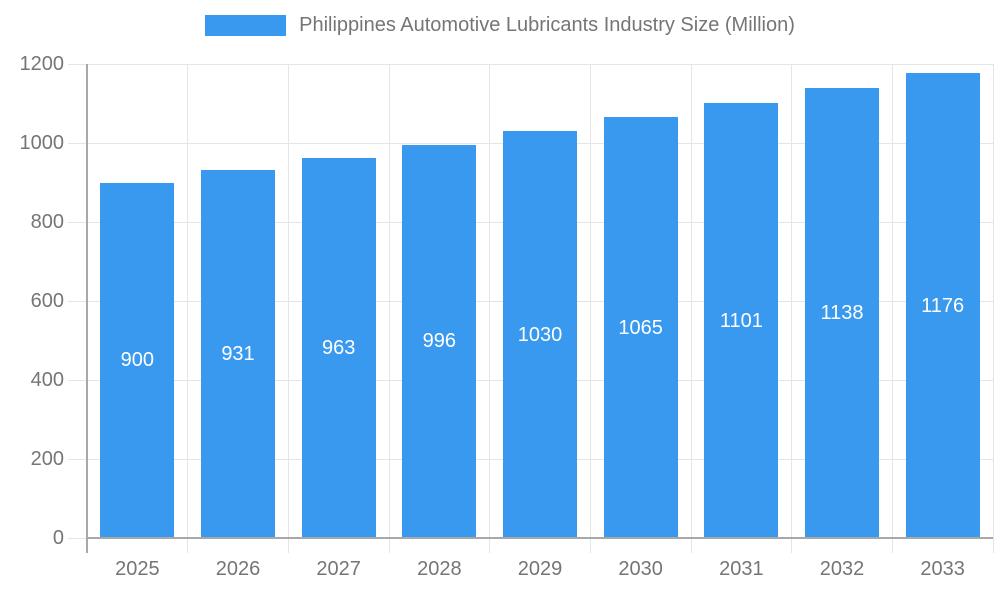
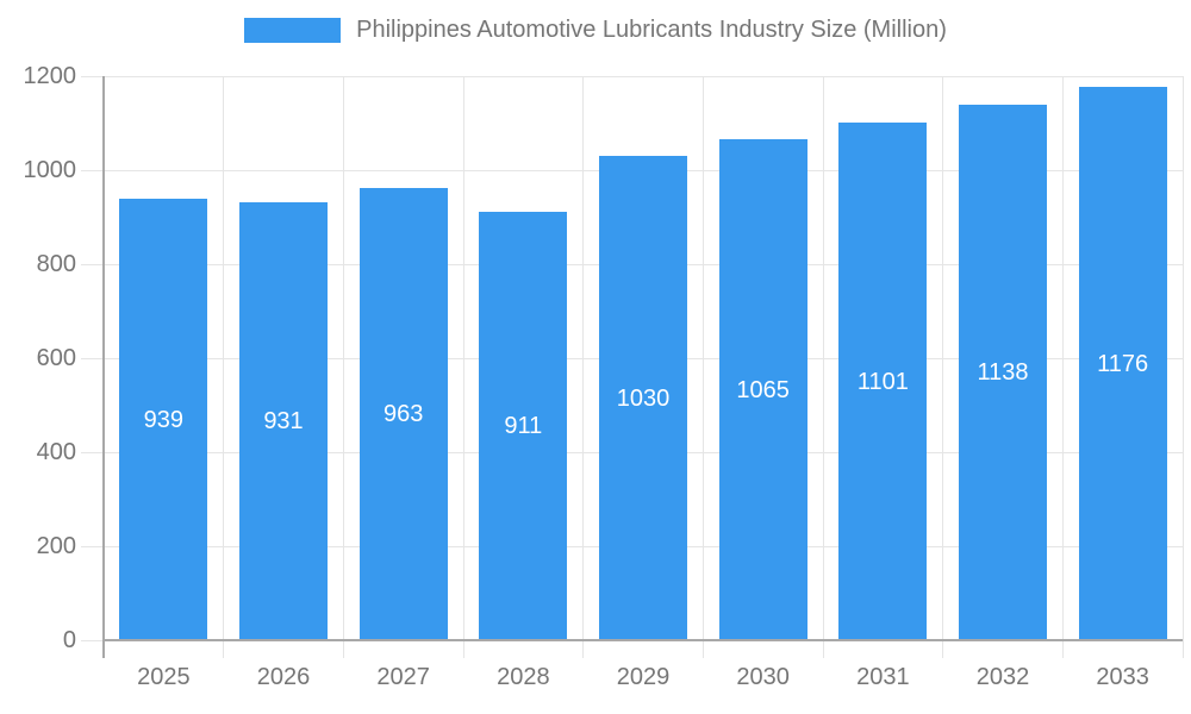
2025: 900 -> 939
2028: 996 -> 911
